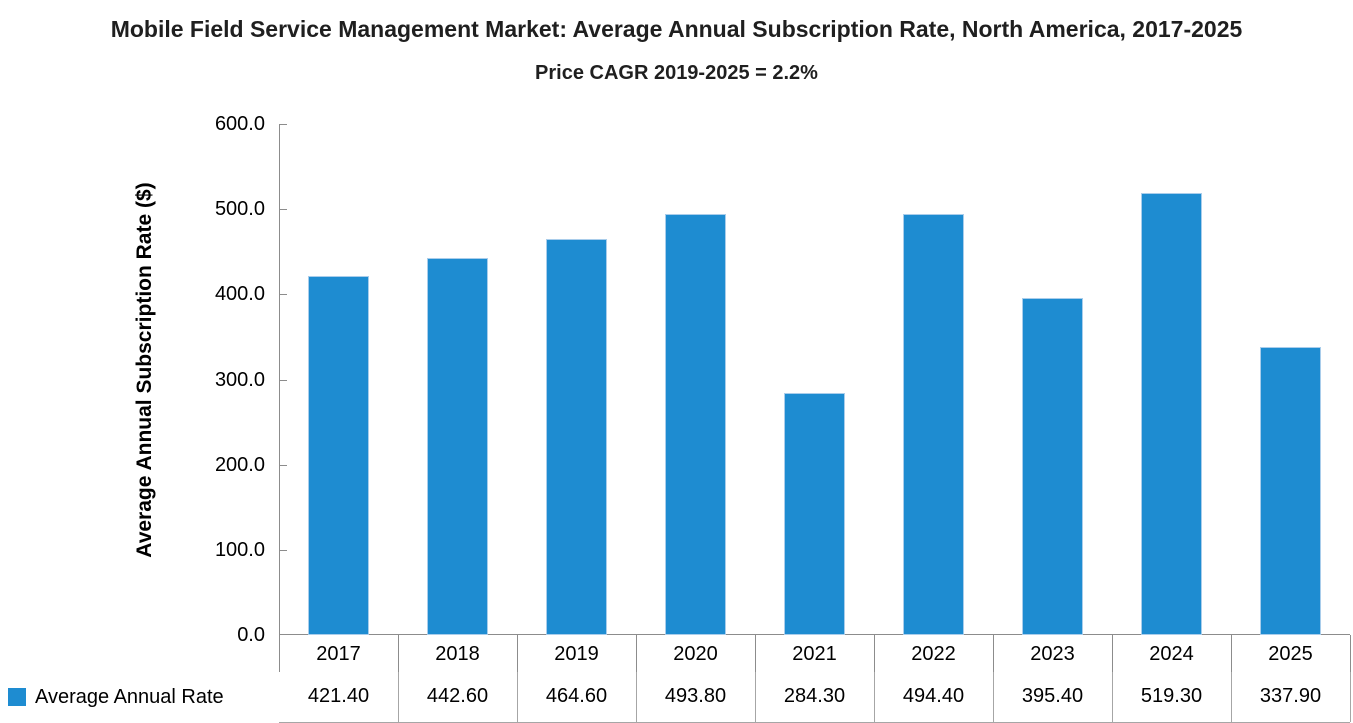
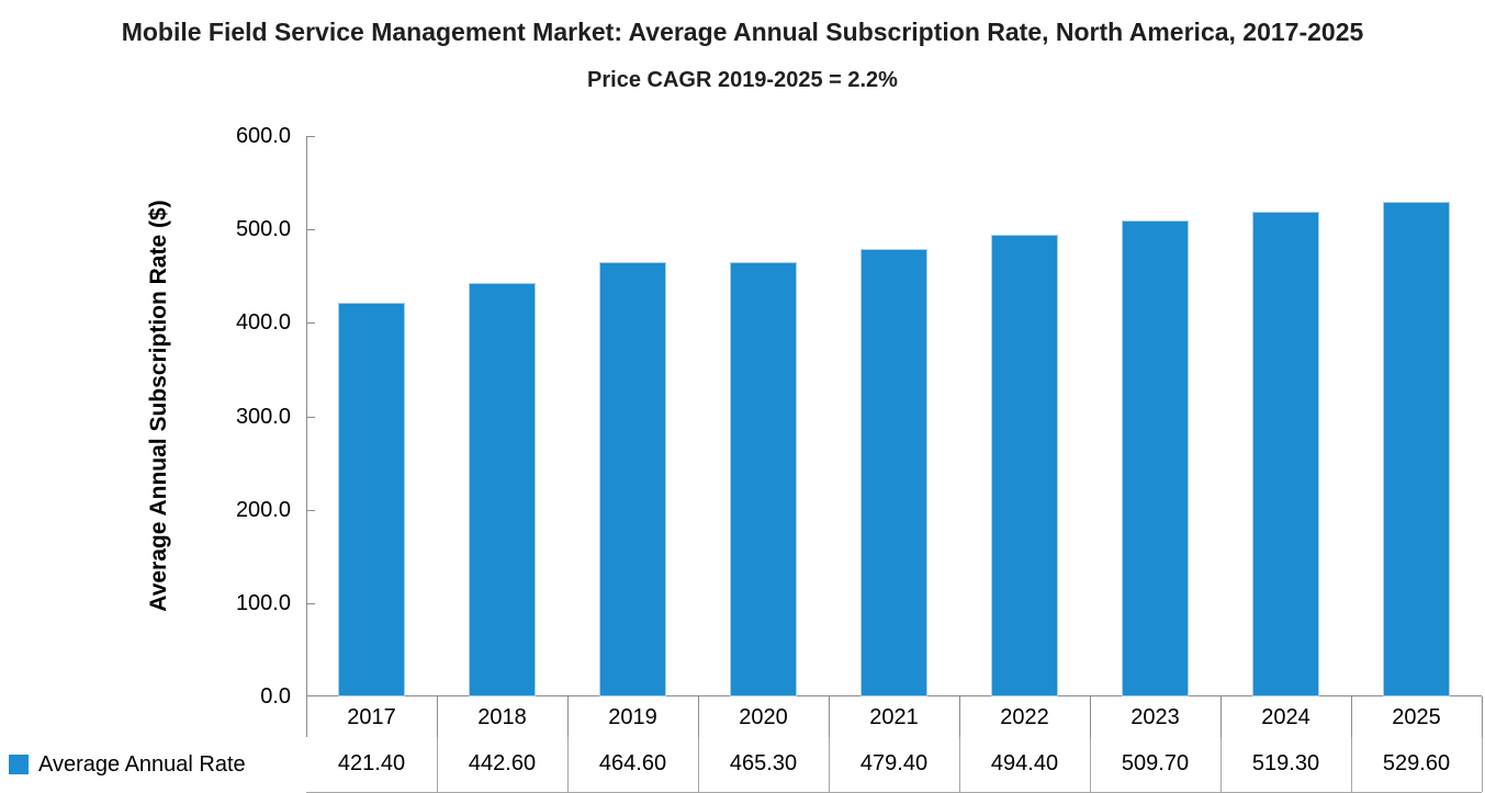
2020: 493.80 -> 465.30
2021: 284.30 -> 479.40
2023: 395.40 -> 509.70
2025: 337.90 -> 529.60
